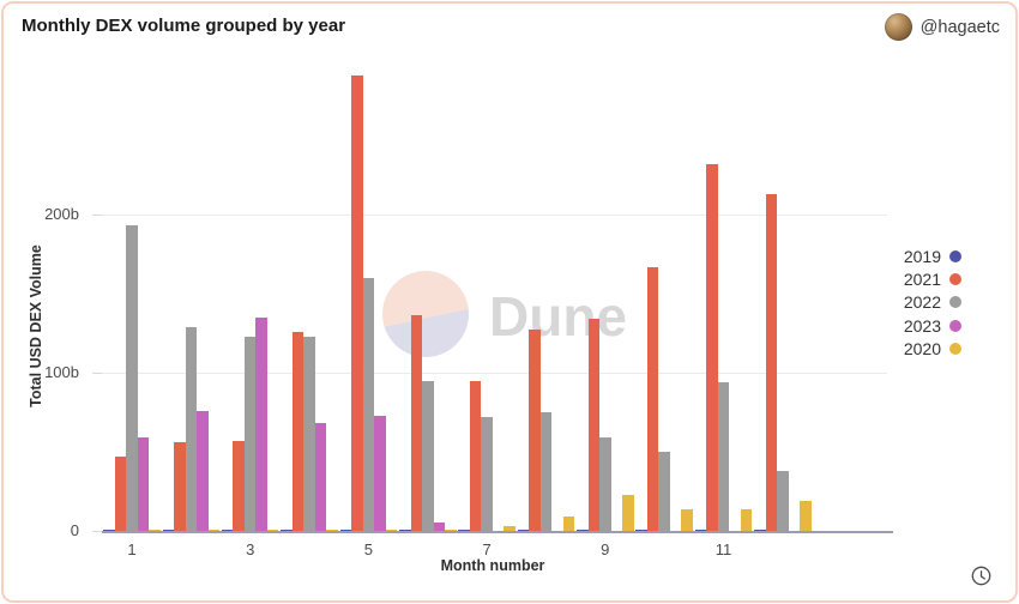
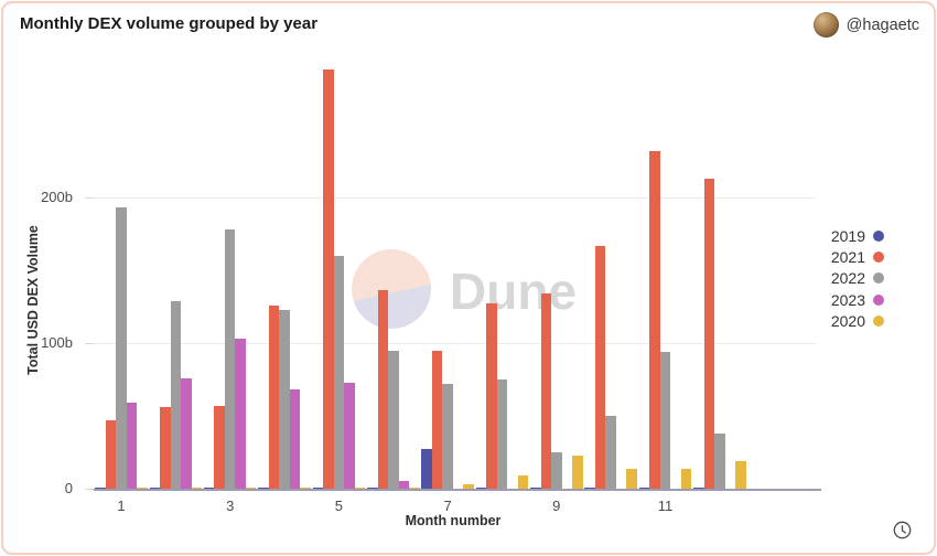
2022/3: 123b -> 178b
2023/3: 135b -> 103b
2019/7: 1b -> 27b
2022/9: 59b -> 25b
